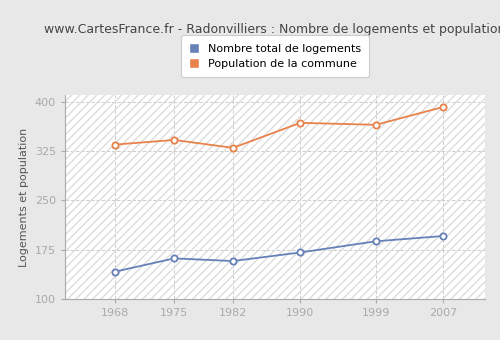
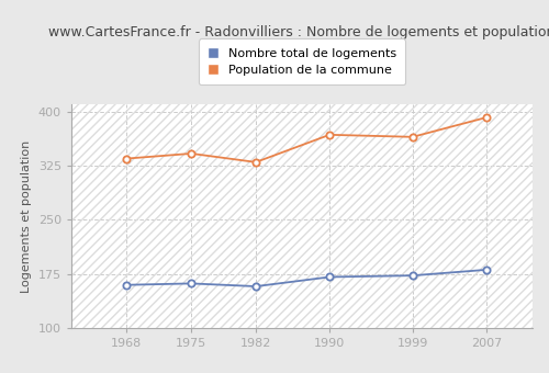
Nombre total de logements/1968: 142 -> 160
Nombre total de logements/1999: 188 -> 173
Nombre total de logements/2007: 196 -> 181
